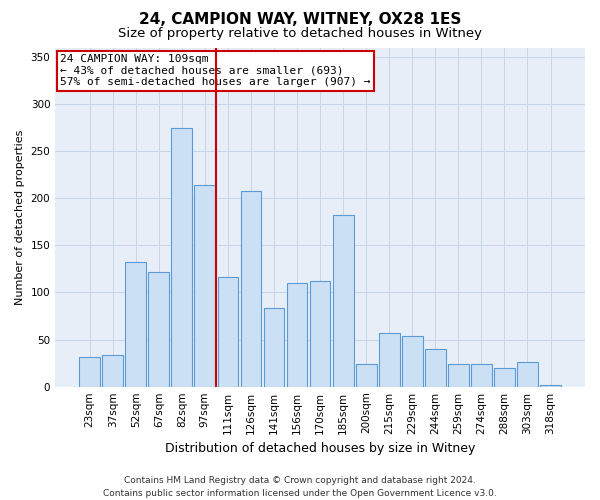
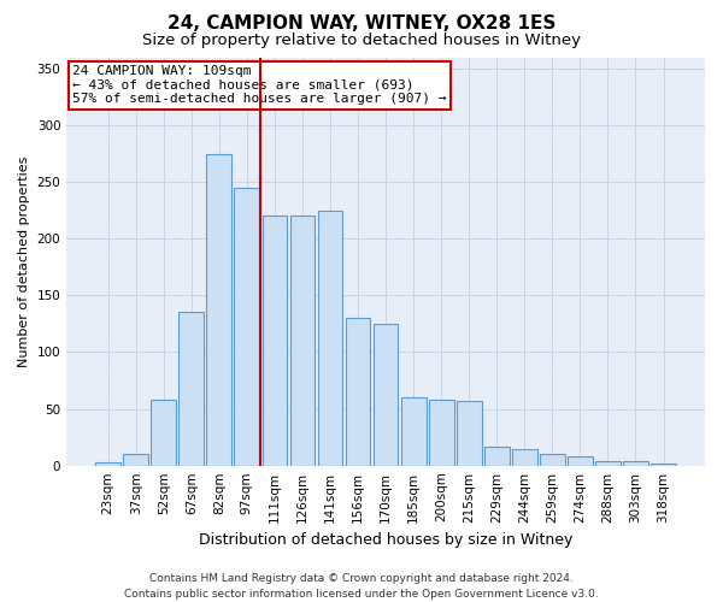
23sqm: 32 -> 3
37sqm: 34 -> 10
52sqm: 132 -> 58
67sqm: 122 -> 135
97sqm: 214 -> 245
111sqm: 116 -> 220
126sqm: 208 -> 220
141sqm: 84 -> 225
156sqm: 110 -> 130
170sqm: 112 -> 125
185sqm: 182 -> 60
200sqm: 24 -> 58
229sqm: 54 -> 17
244sqm: 40 -> 14
259sqm: 24 -> 10
274sqm: 24 -> 8
288sqm: 20 -> 4
303sqm: 26 -> 4
